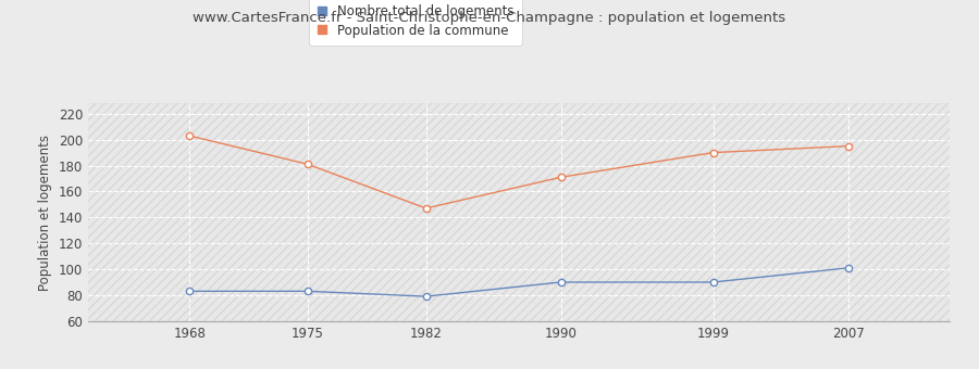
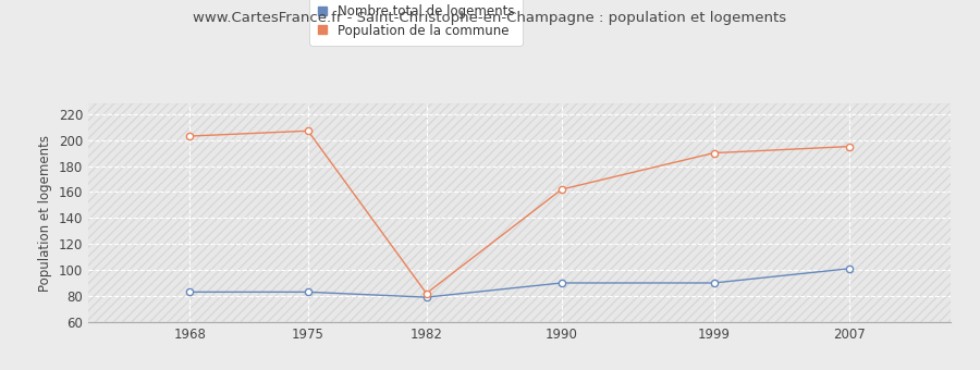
Population de la commune/1975: 181 -> 207
Population de la commune/1982: 147 -> 82
Population de la commune/1990: 171 -> 162
